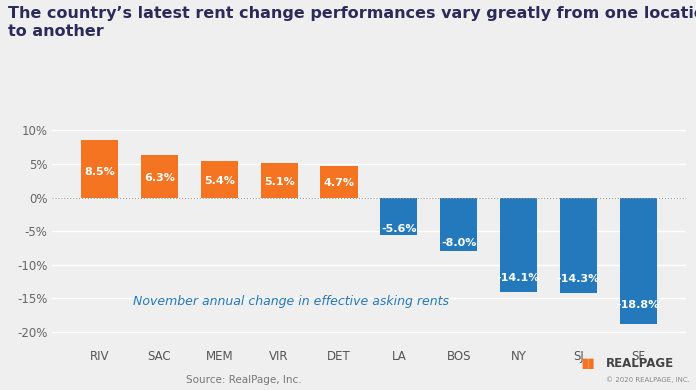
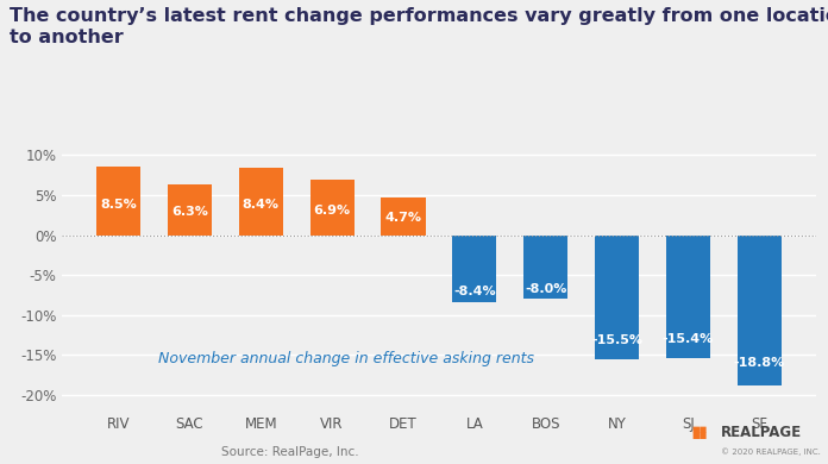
MEM: 5.4% -> 8.4%
VIR: 5.1% -> 6.9%
LA: -5.6% -> -8.4%
NY: -14.1% -> -15.5%
SJ: -14.3% -> -15.4%
